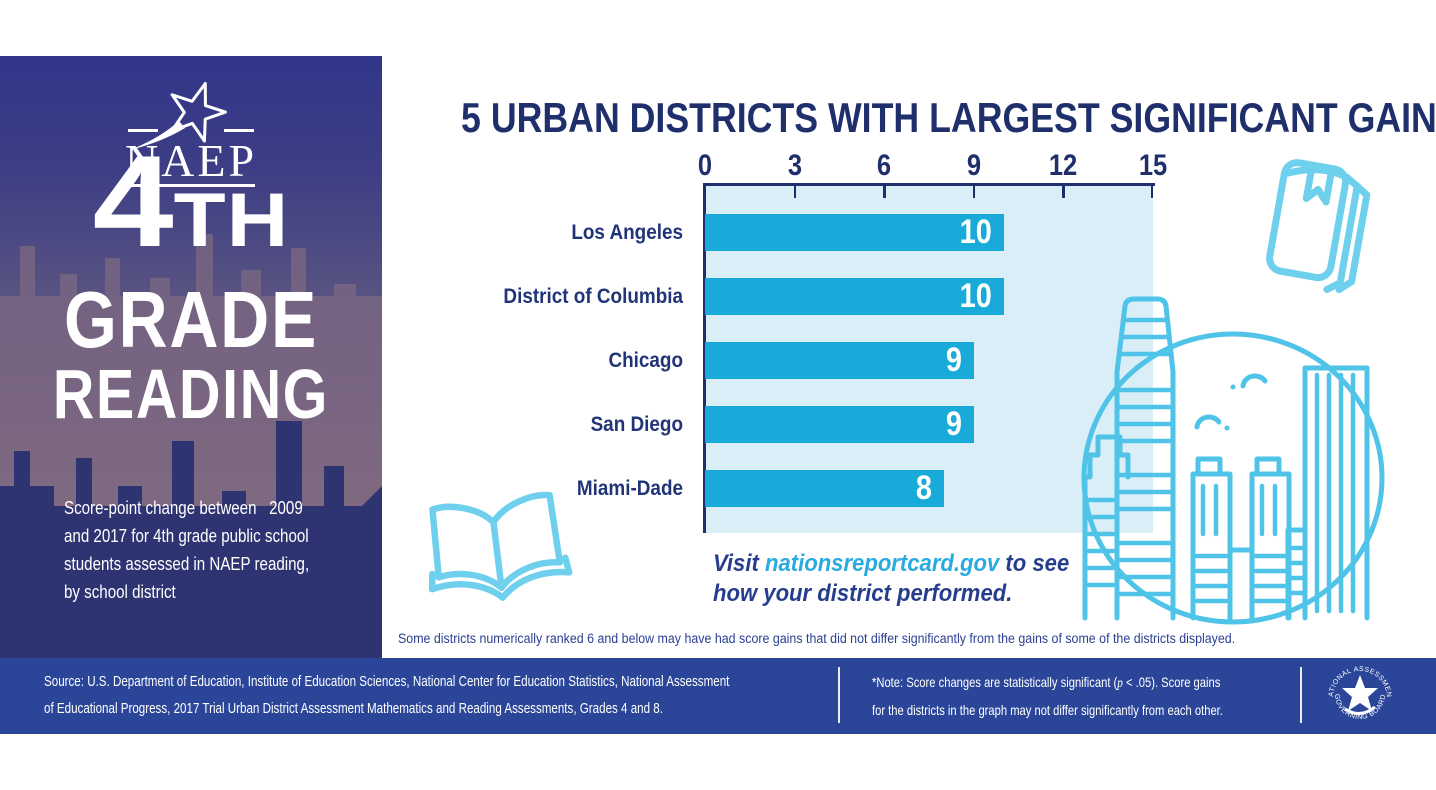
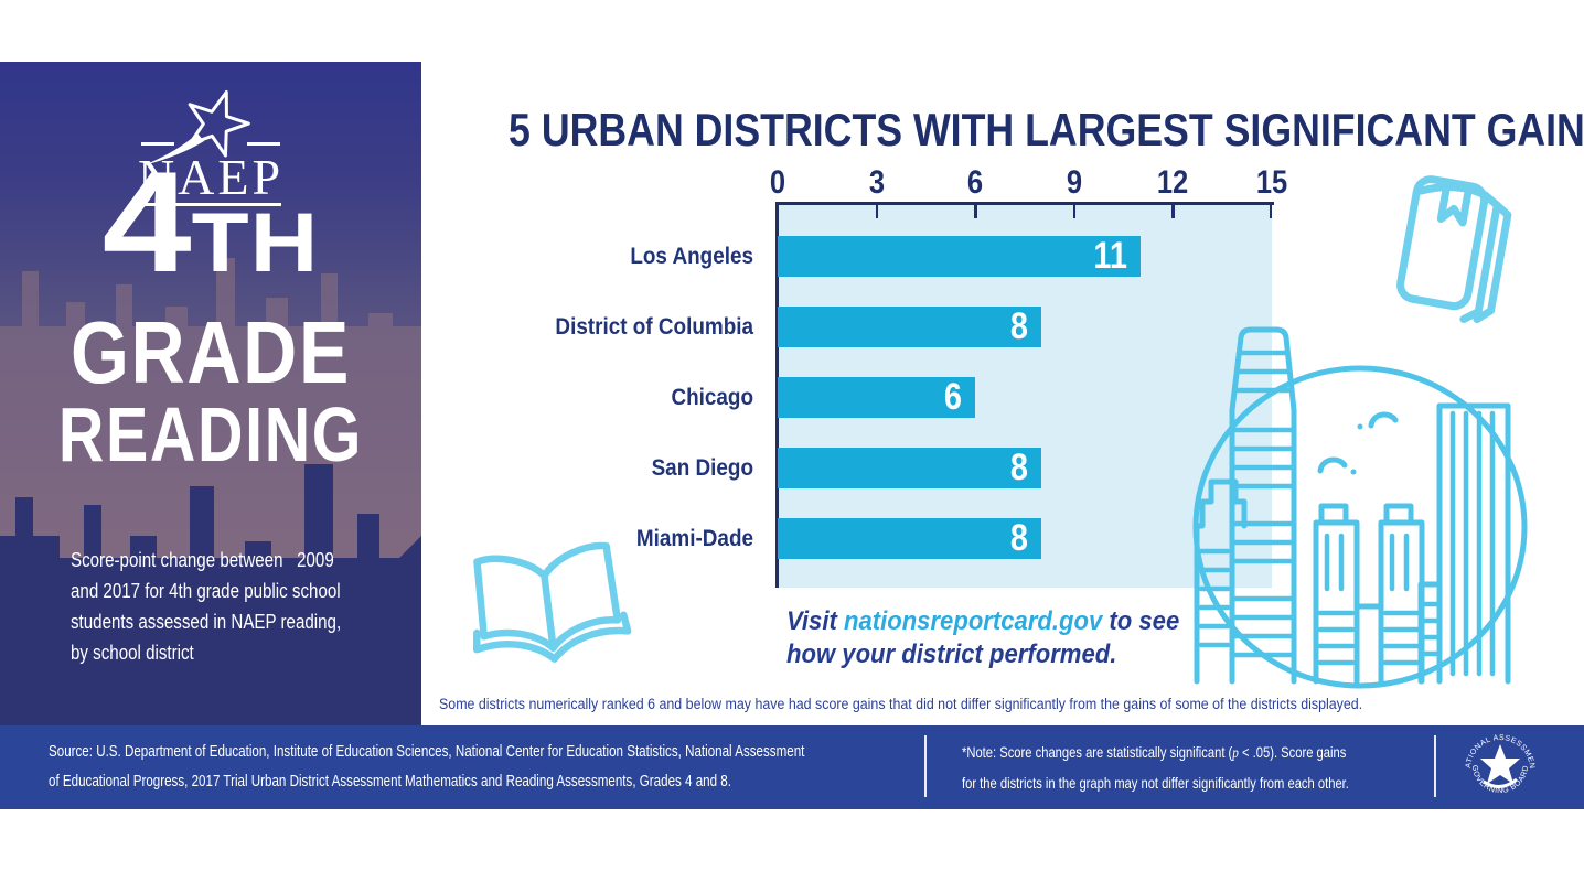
Los Angeles: 10 -> 11
District of Columbia: 10 -> 8
Chicago: 9 -> 6
San Diego: 9 -> 8
